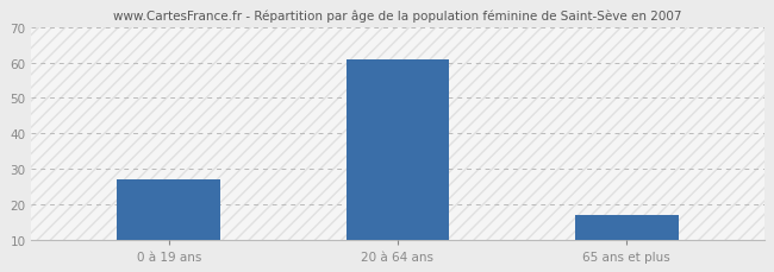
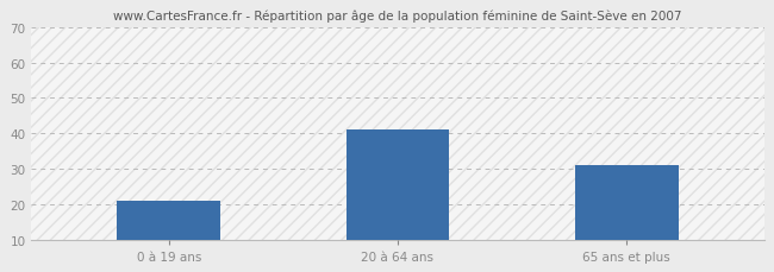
0 à 19 ans: 27 -> 21
20 à 64 ans: 61 -> 41
65 ans et plus: 17 -> 31
